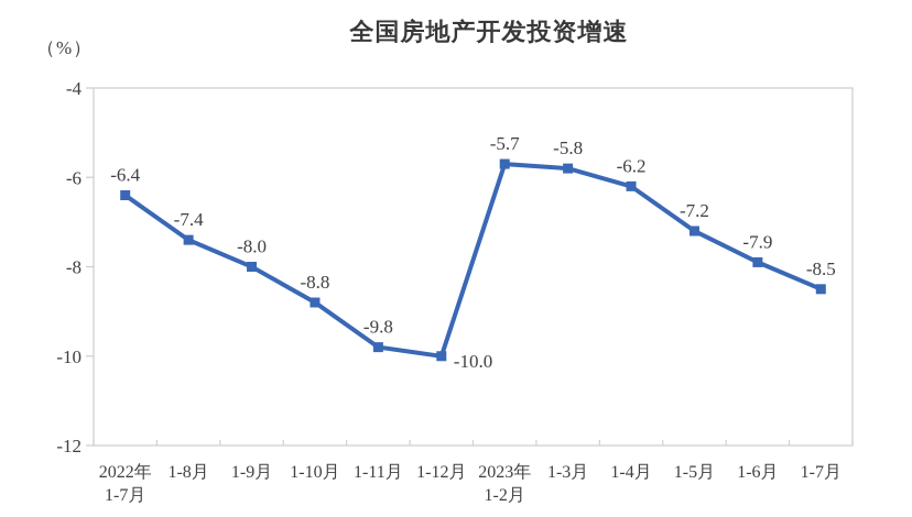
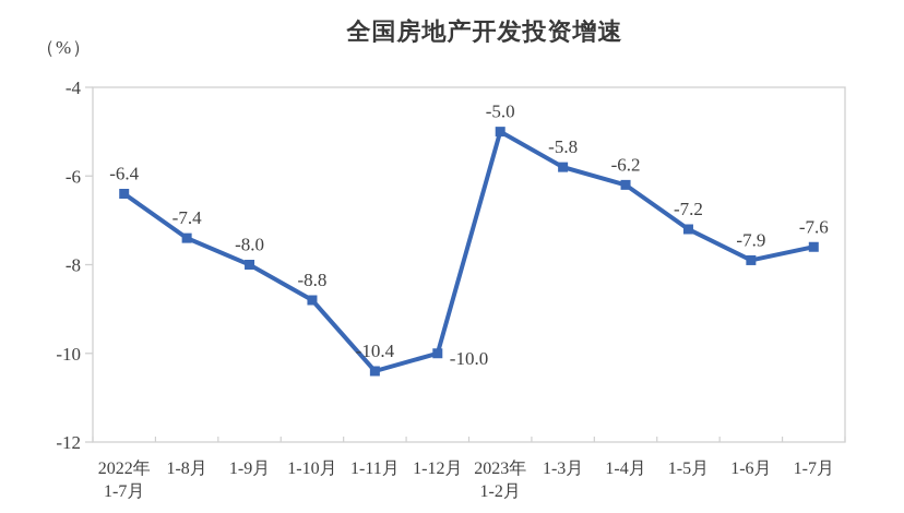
1-11月: -9.8 -> -10.4
2023年 1-2月: -5.7 -> -5.0
1-7月: -8.5 -> -7.6
